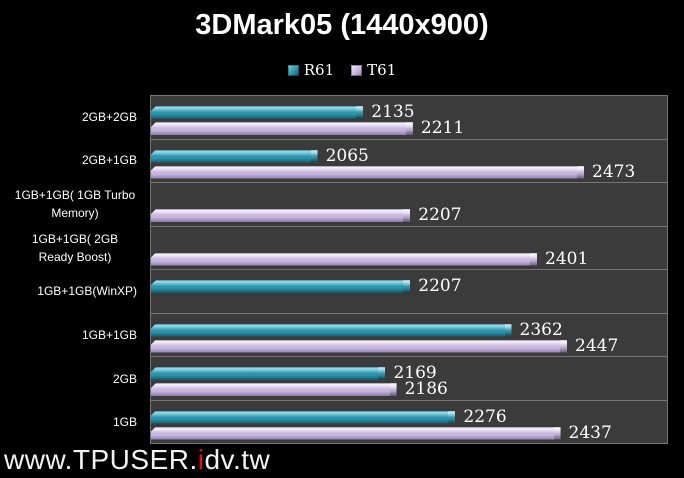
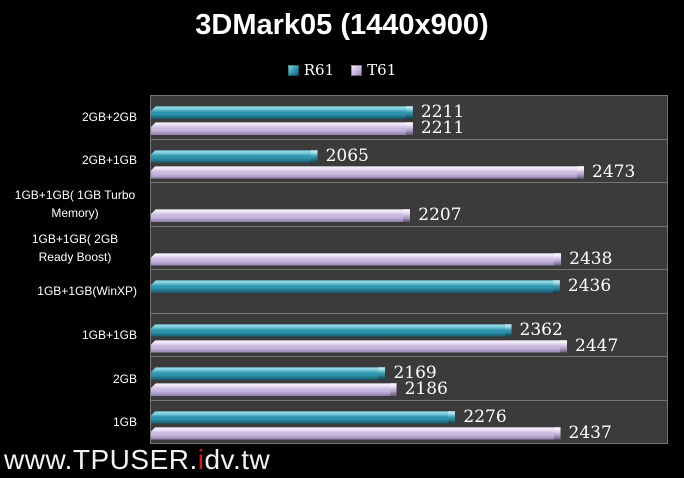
R61/2GB+2GB: 2135 -> 2211
T61/1GB+1GB( 2GB Ready Boost): 2401 -> 2438
R61/1GB+1GB(WinXP): 2207 -> 2436
